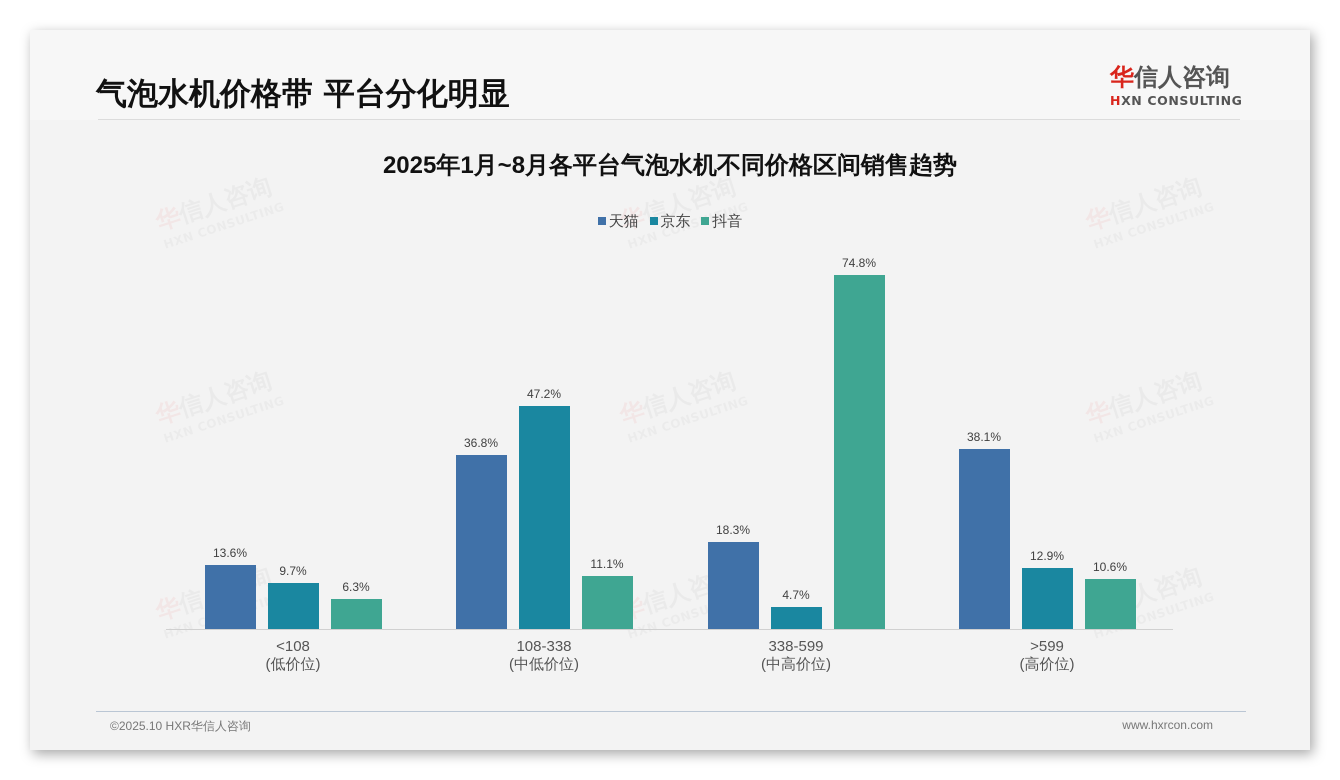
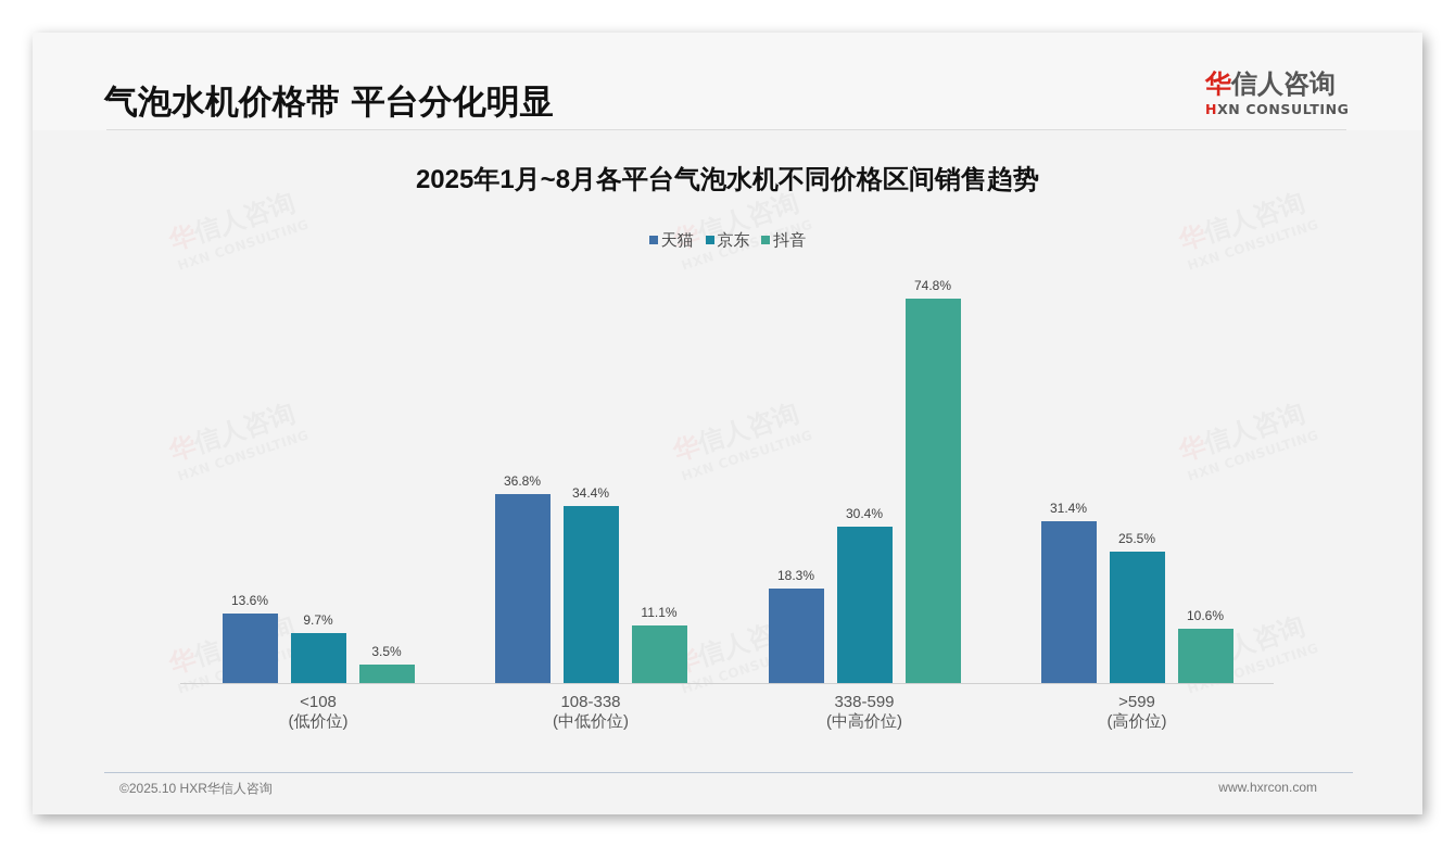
抖音/<108 (低价位): 6.3% -> 3.5%
京东/108-338 (中低价位): 47.2% -> 34.4%
京东/338-599 (中高价位): 4.7% -> 30.4%
天猫/>599 (高价位): 38.1% -> 31.4%
京东/>599 (高价位): 12.9% -> 25.5%
